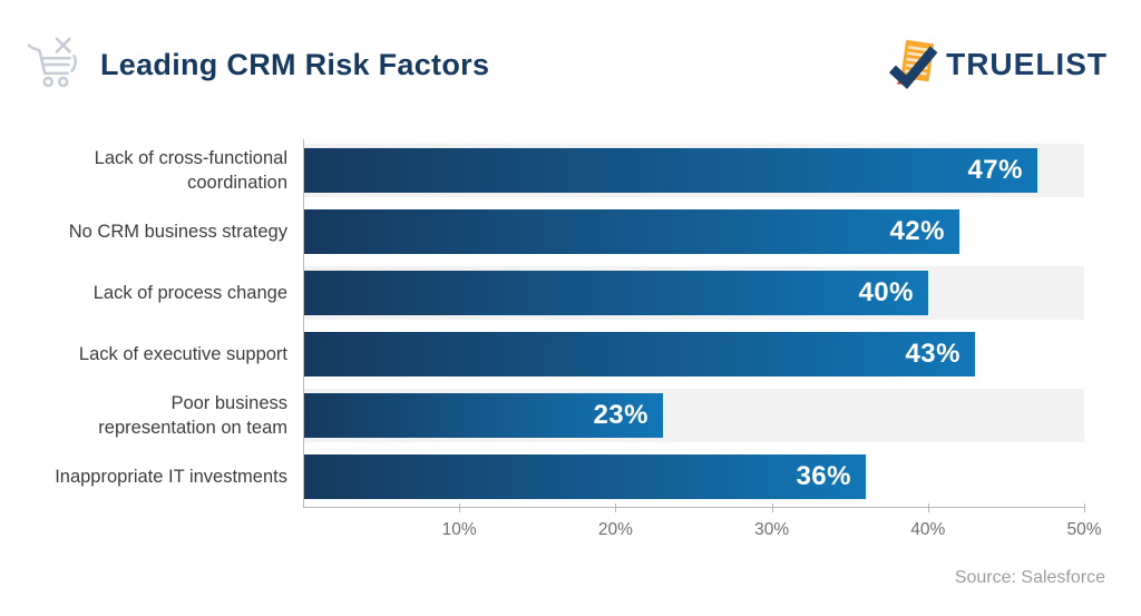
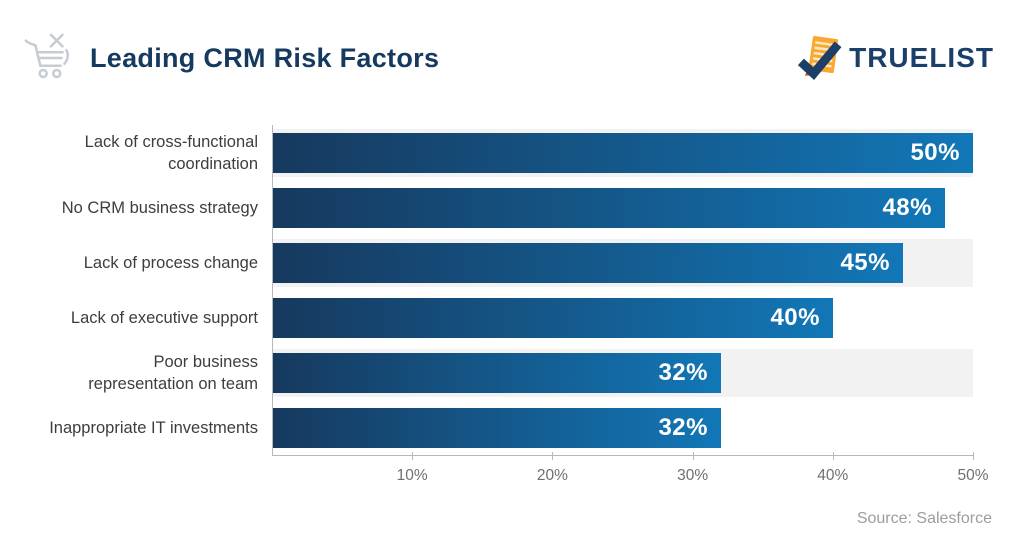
Lack of cross-functional coordination: 47% -> 50%
No CRM business strategy: 42% -> 48%
Lack of process change: 40% -> 45%
Lack of executive support: 43% -> 40%
Poor business representation on team: 23% -> 32%
Inappropriate IT investments: 36% -> 32%
